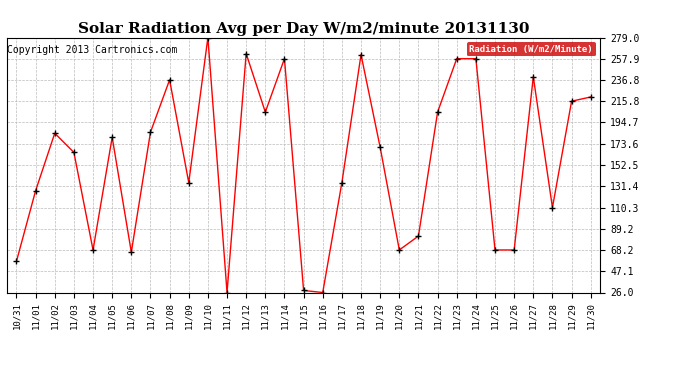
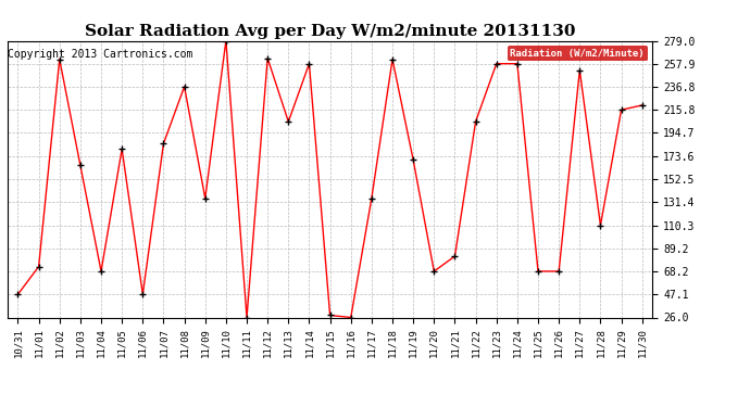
10/31: 57 -> 47
11/01: 127 -> 72
11/02: 184 -> 262
11/06: 66 -> 47
11/27: 240 -> 252
